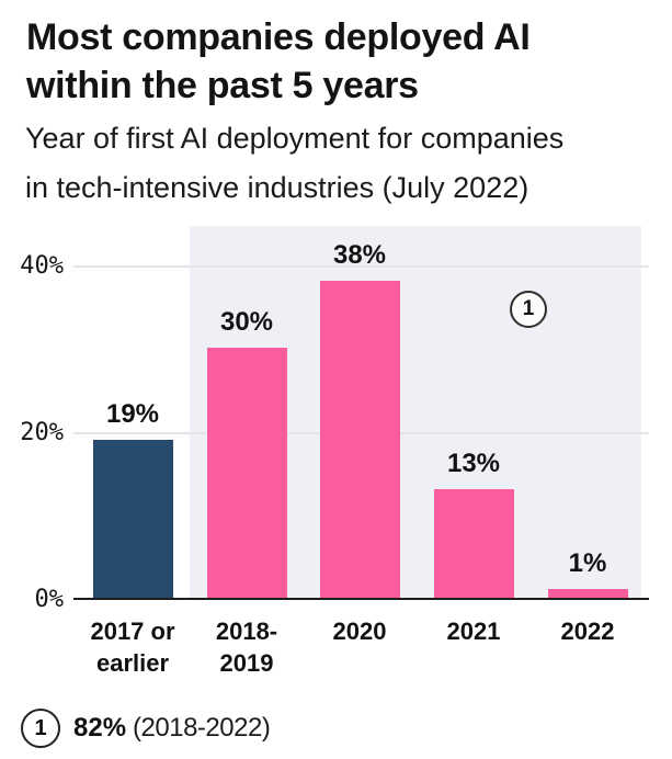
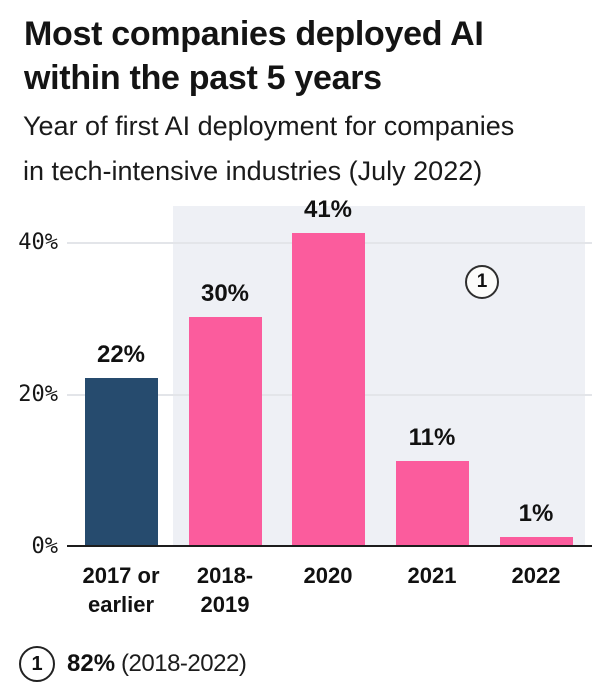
2017 or earlier: 19% -> 22%
2020: 38% -> 41%
2021: 13% -> 11%
